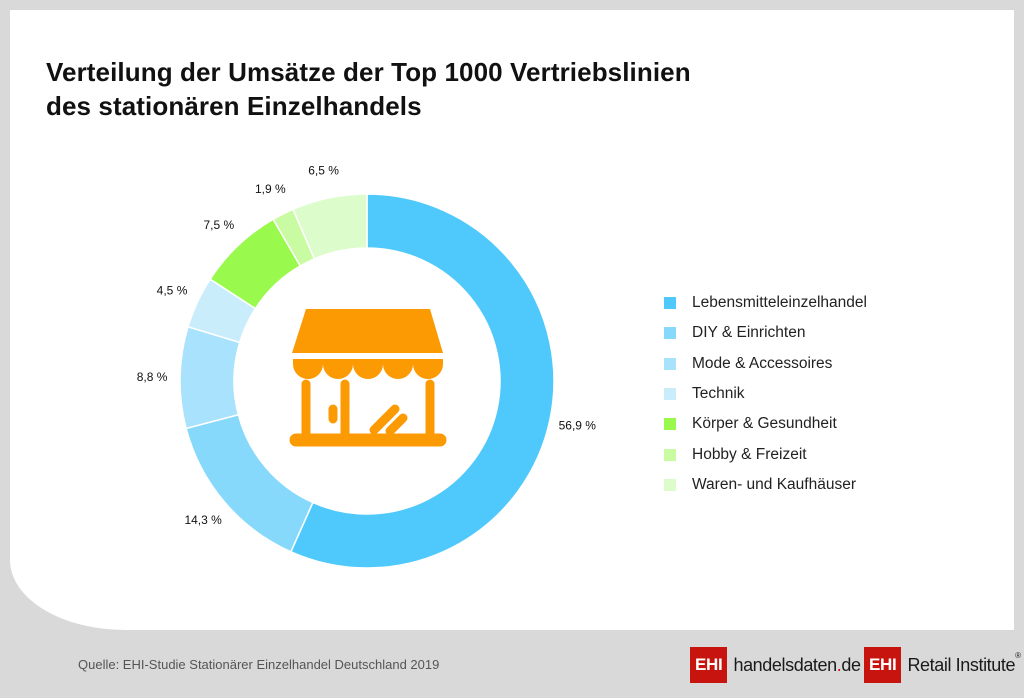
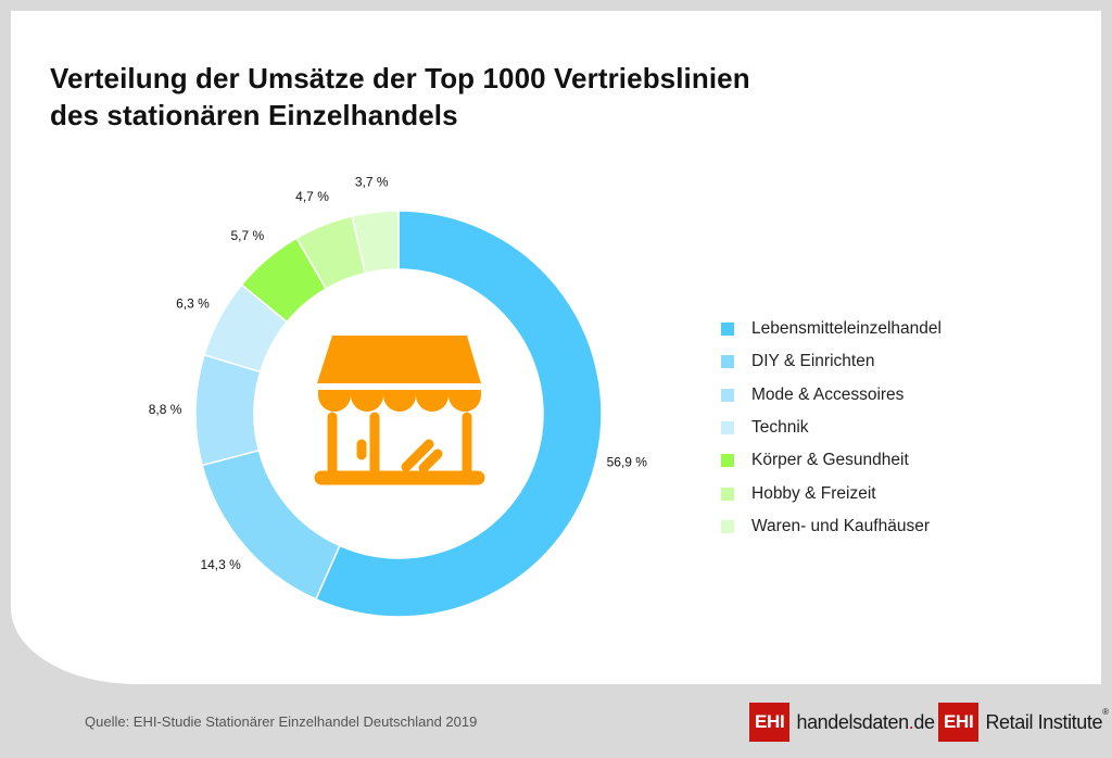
Technik: 4,5 -> 6,3
Körper & Gesundheit: 7,5 -> 5,7
Hobby & Freizeit: 1,9 -> 4,7
Waren- und Kaufhäuser: 6,5 -> 3,7
